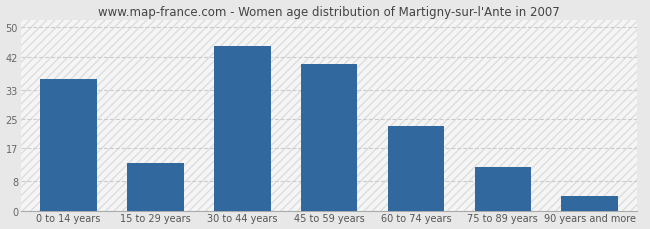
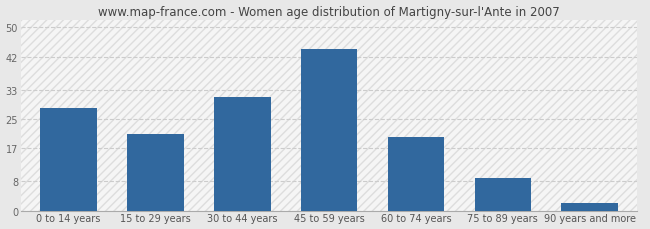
0 to 14 years: 36 -> 28
15 to 29 years: 13 -> 21
30 to 44 years: 45 -> 31
45 to 59 years: 40 -> 44
60 to 74 years: 23 -> 20
75 to 89 years: 12 -> 9
90 years and more: 4 -> 2
